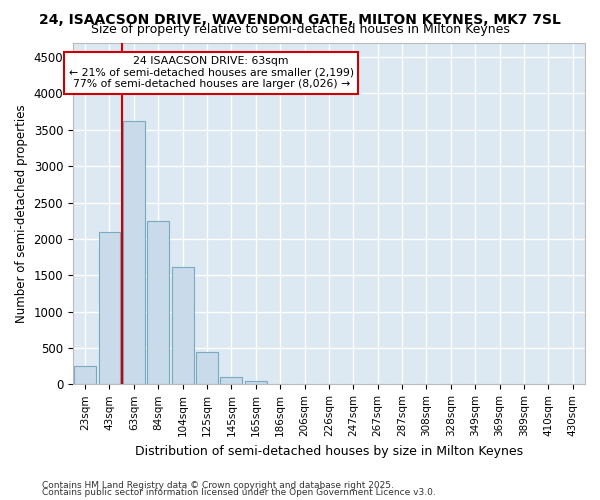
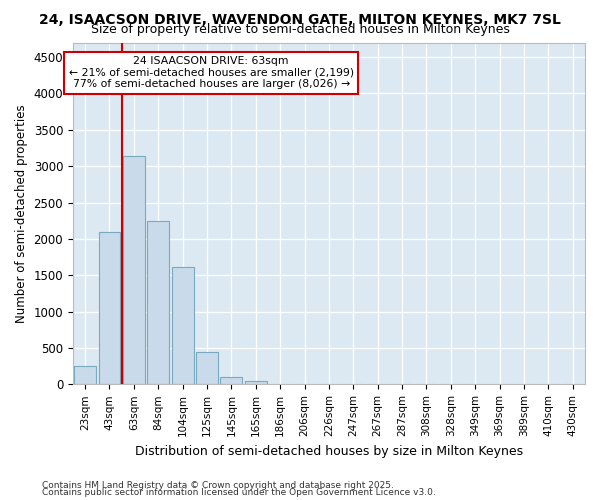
63sqm: 3620 -> 3140
